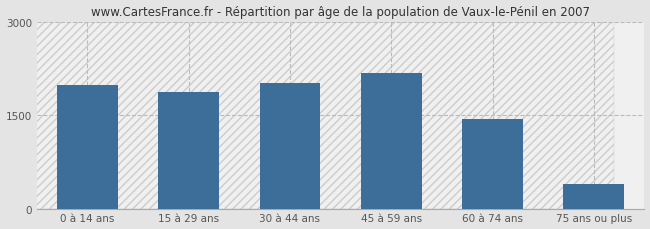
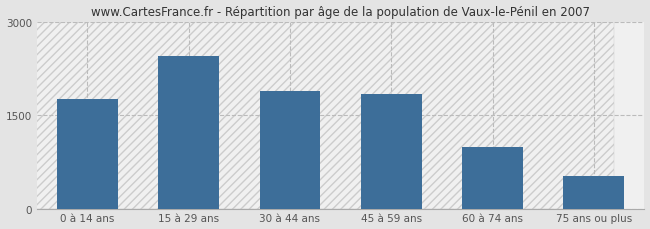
0 à 14 ans: 1980 -> 1760
15 à 29 ans: 1870 -> 2440
30 à 44 ans: 2020 -> 1880
45 à 59 ans: 2180 -> 1840
60 à 74 ans: 1430 -> 980
75 ans ou plus: 390 -> 520
